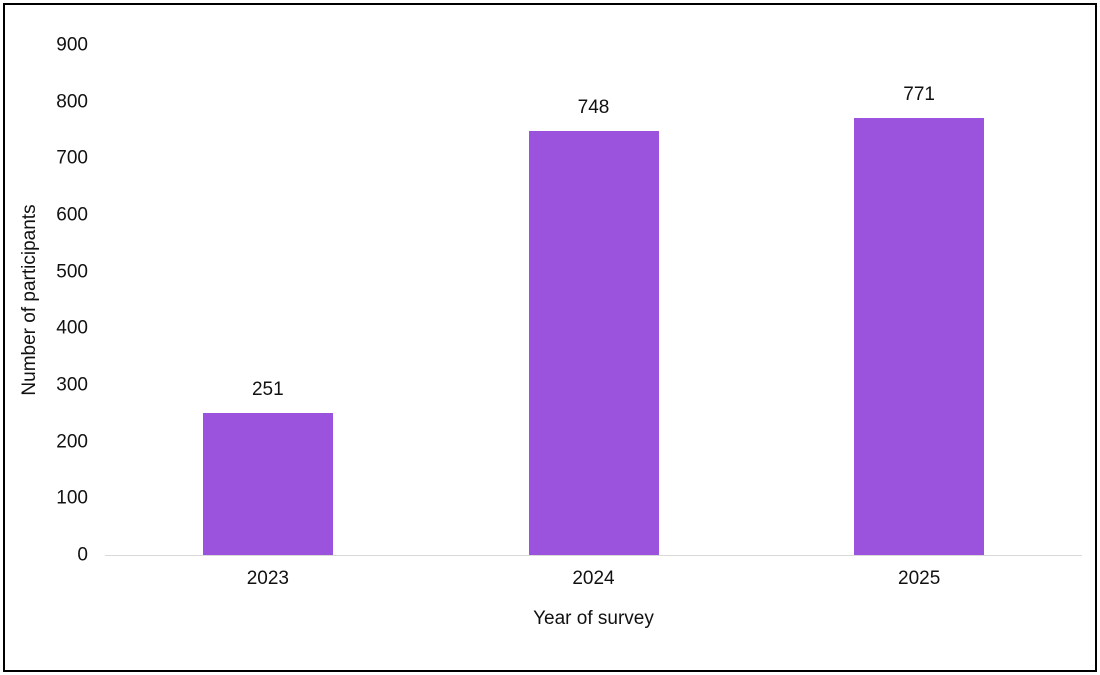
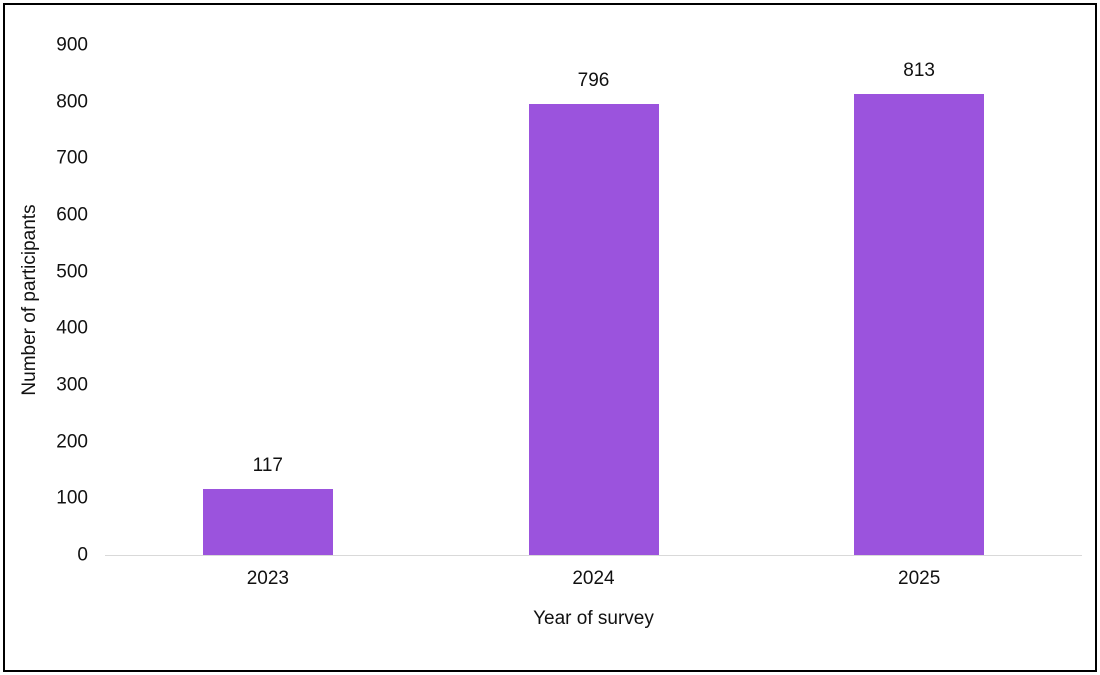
2023: 251 -> 117
2024: 748 -> 796
2025: 771 -> 813
